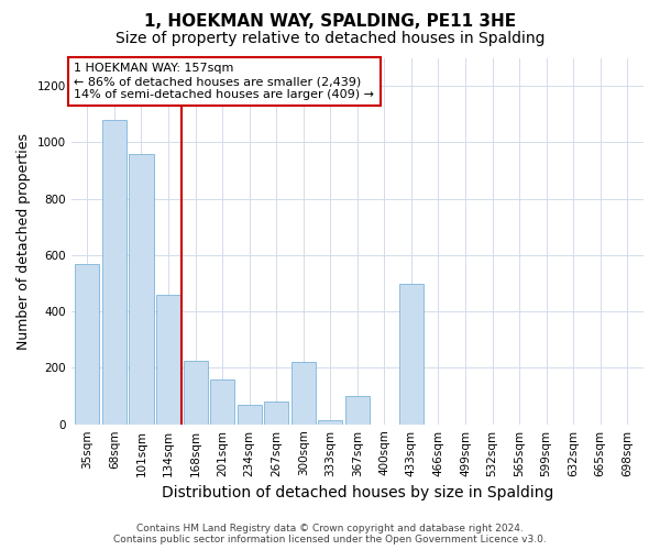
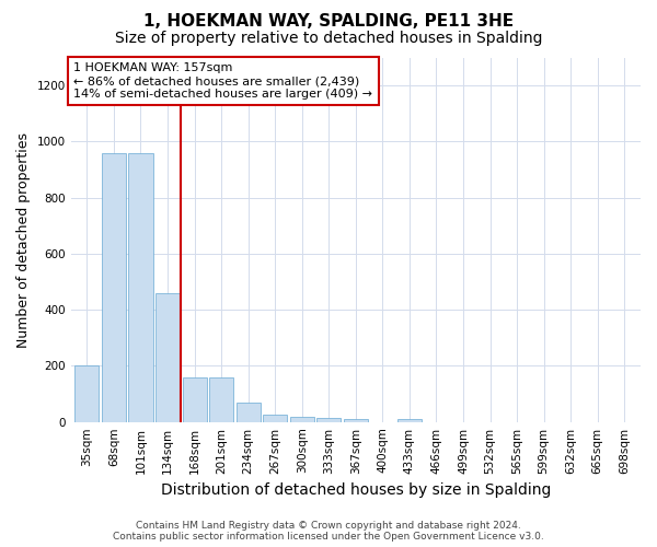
35sqm: 570 -> 200
68sqm: 1080 -> 960
168sqm: 225 -> 160
267sqm: 80 -> 25
300sqm: 220 -> 20
367sqm: 100 -> 10
433sqm: 500 -> 10
